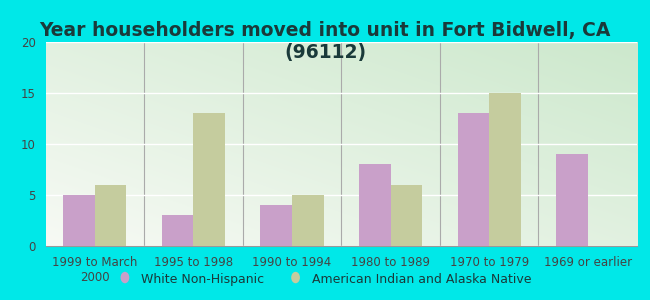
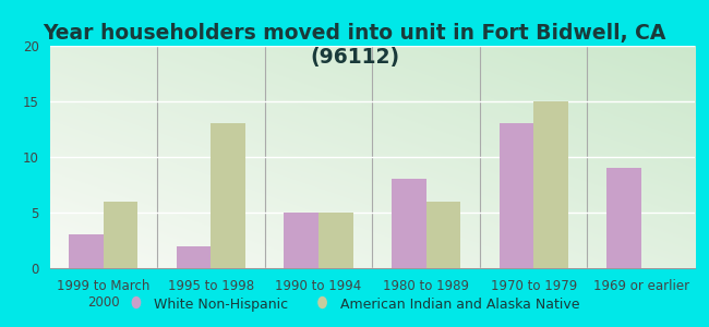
White Non-Hispanic/1999 to March 2000: 5 -> 3
White Non-Hispanic/1995 to 1998: 3 -> 2
White Non-Hispanic/1990 to 1994: 4 -> 5
